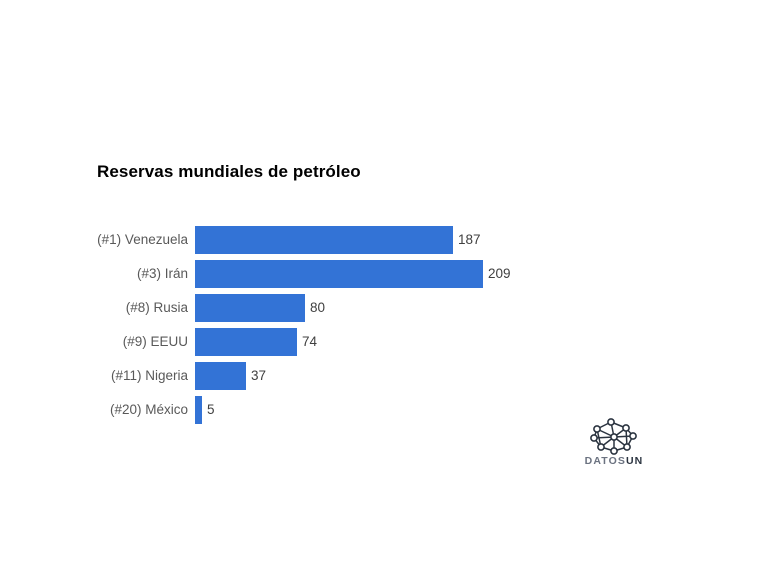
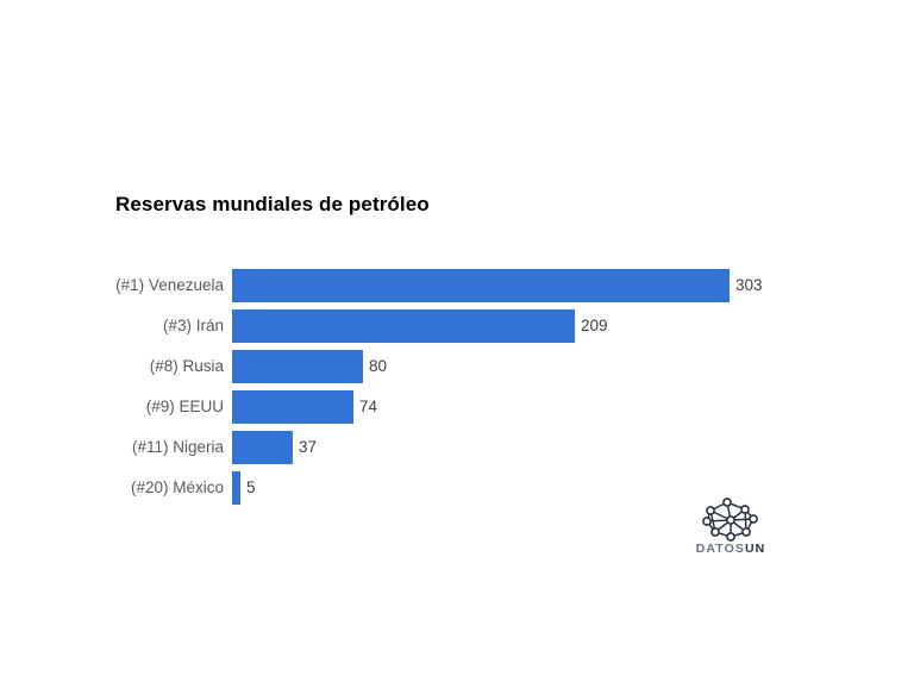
(#1) Venezuela: 187 -> 303
